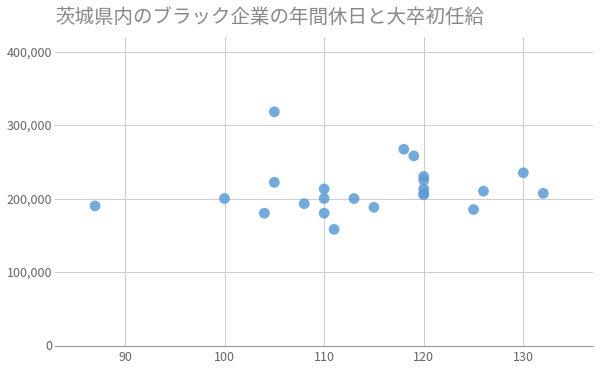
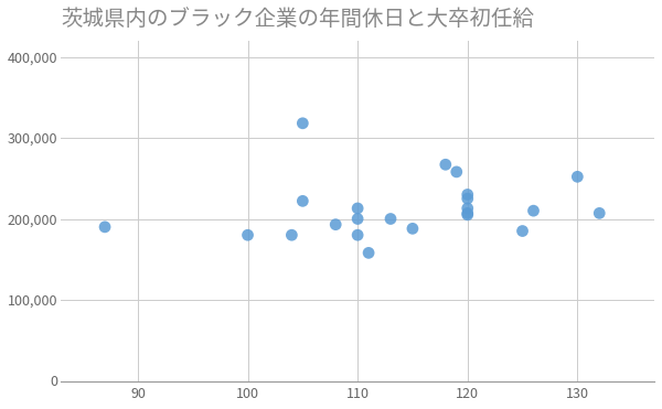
100: 200,000 -> 180,000
130: 235,000 -> 252,000
